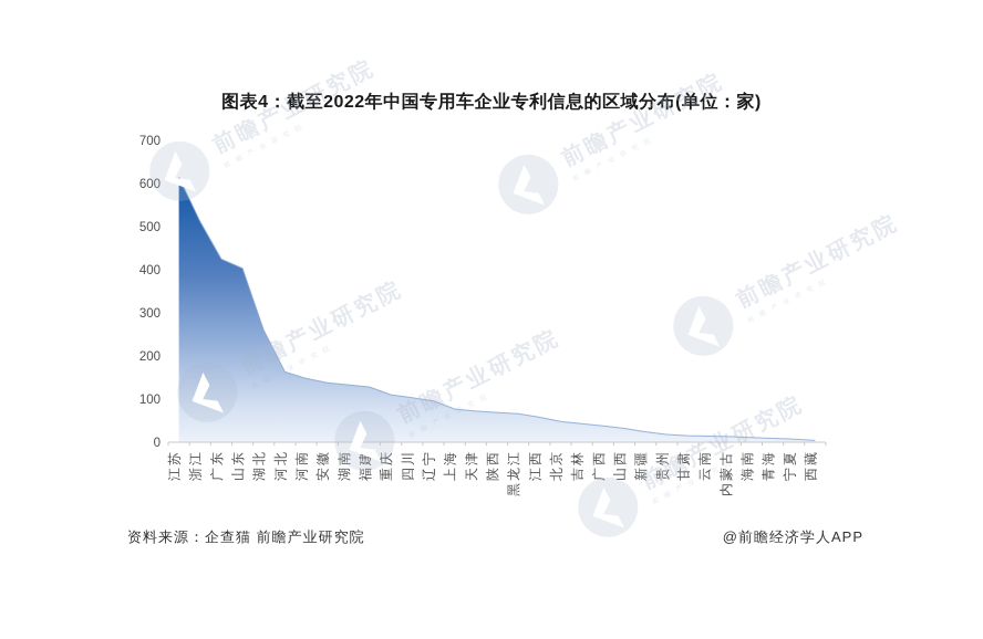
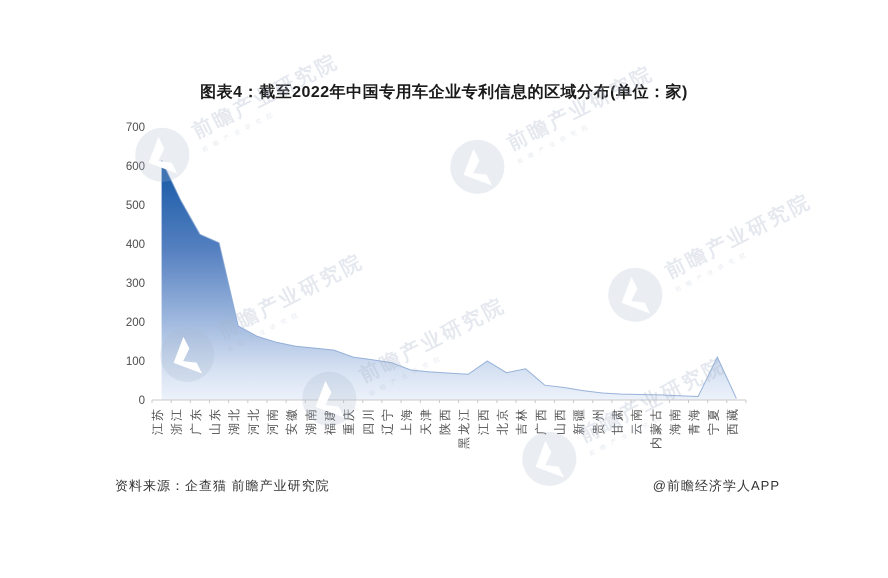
湖北: 260 -> 190
江西: 60 -> 100
北京: 50 -> 70
吉林: 40 -> 80
宁夏: 10 -> 110
